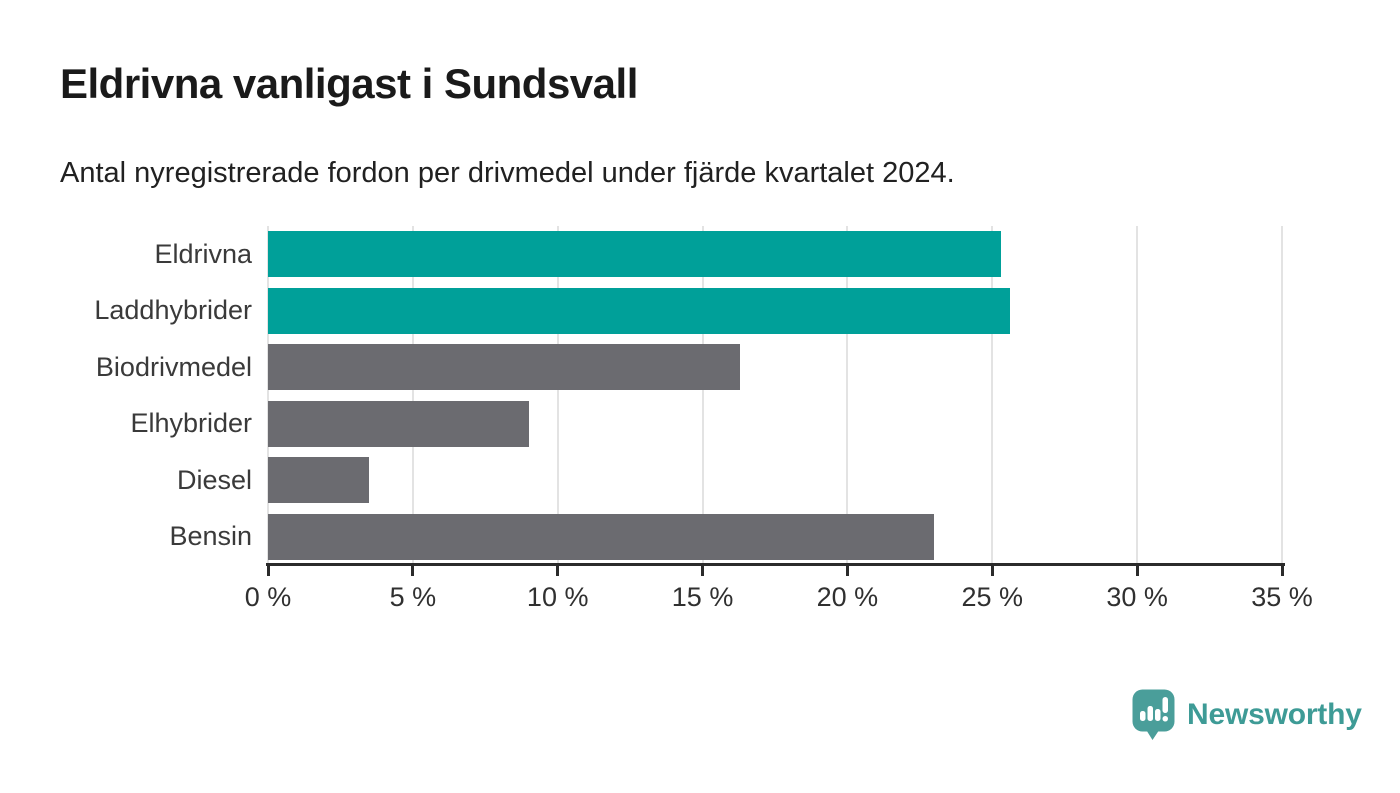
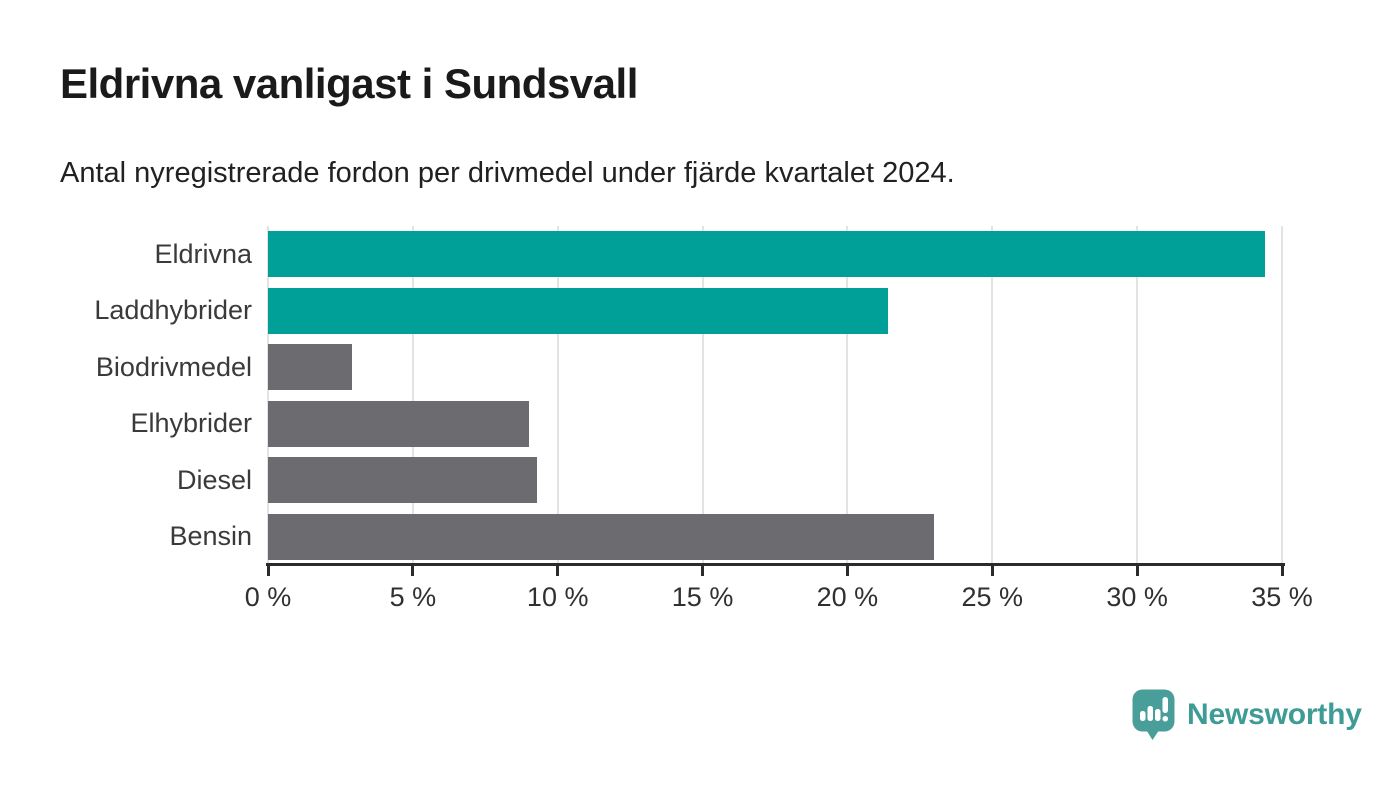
Eldrivna: 25.3% -> 34.4%
Laddhybrider: 25.6% -> 21.4%
Biodrivmedel: 16.3% -> 2.9%
Diesel: 3.5% -> 9.3%
